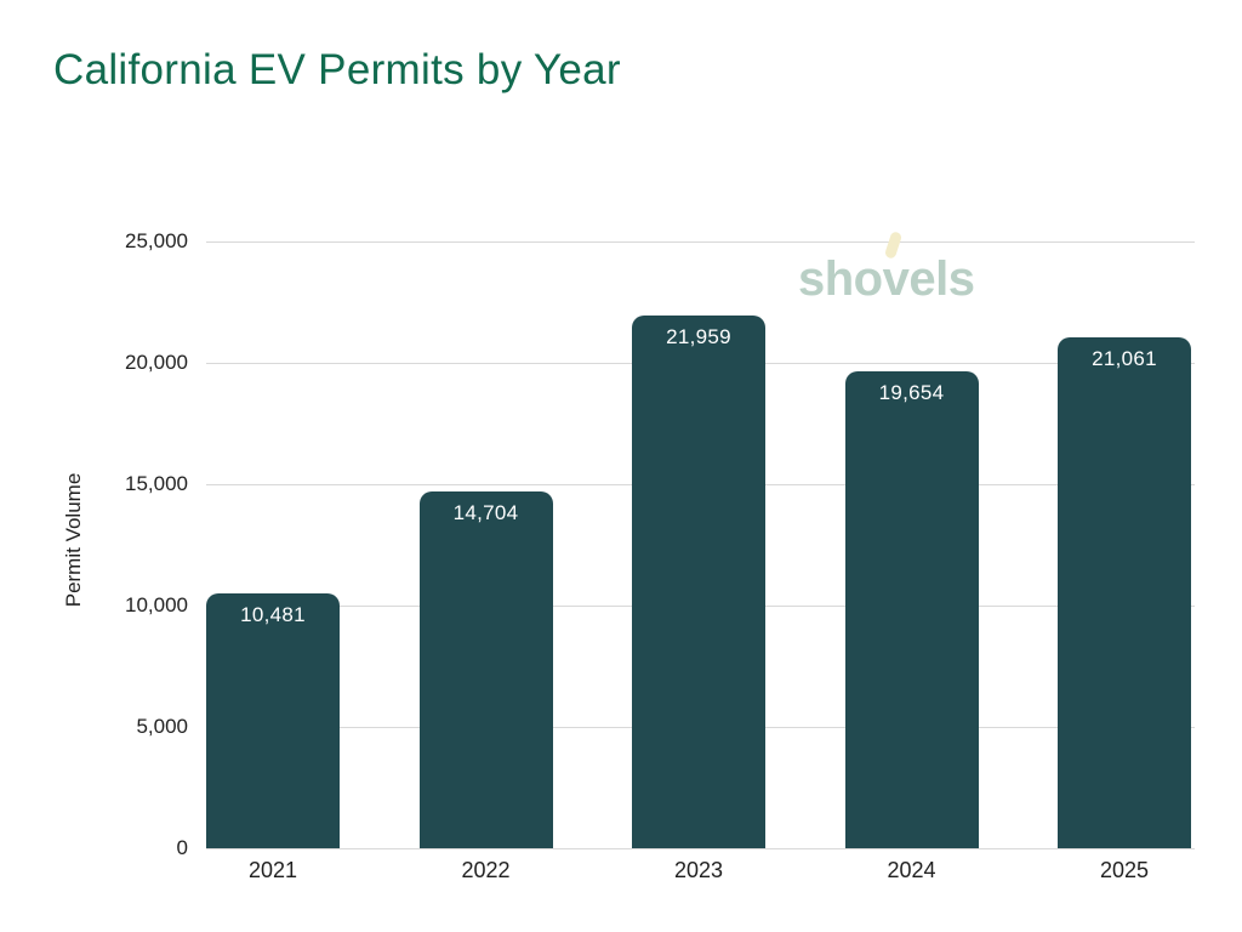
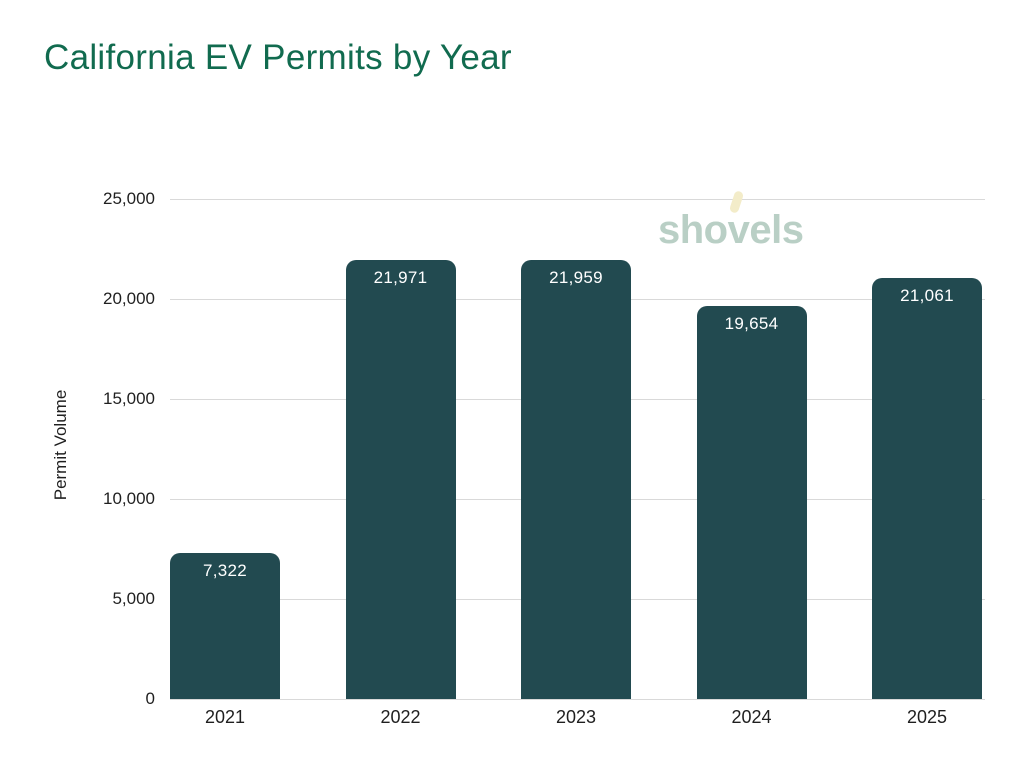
2021: 10,481 -> 7,322
2022: 14,704 -> 21,971
